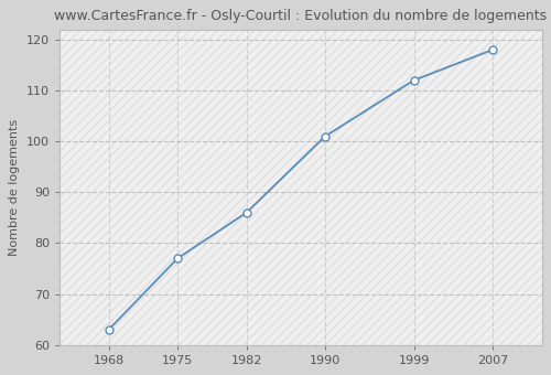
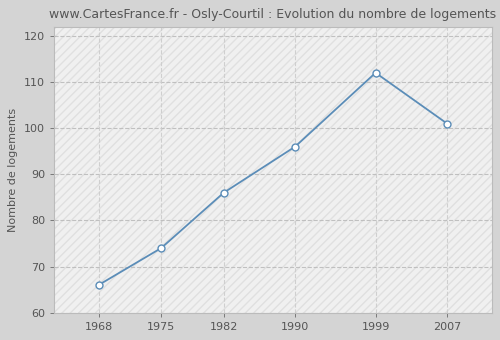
1968: 63 -> 66
1975: 77 -> 74
1990: 101 -> 96
2007: 118 -> 101
